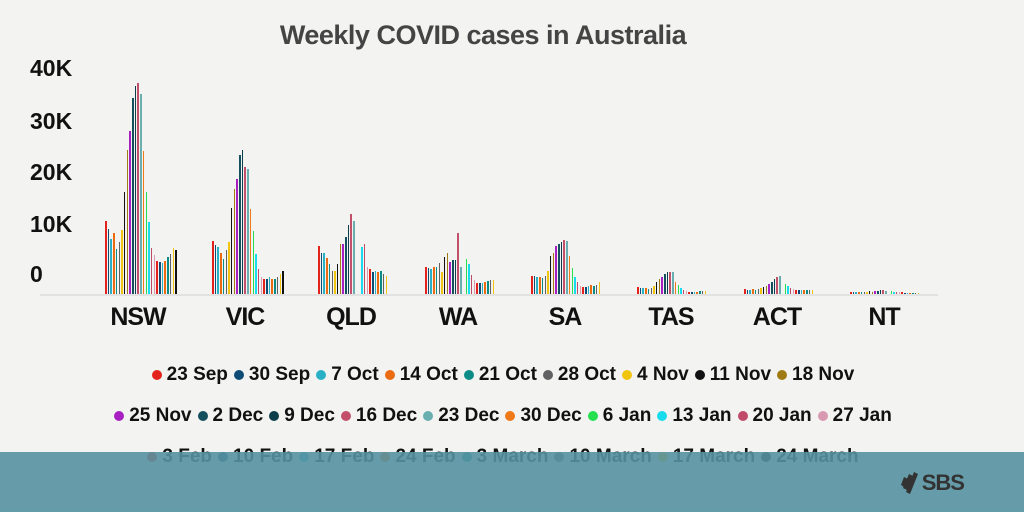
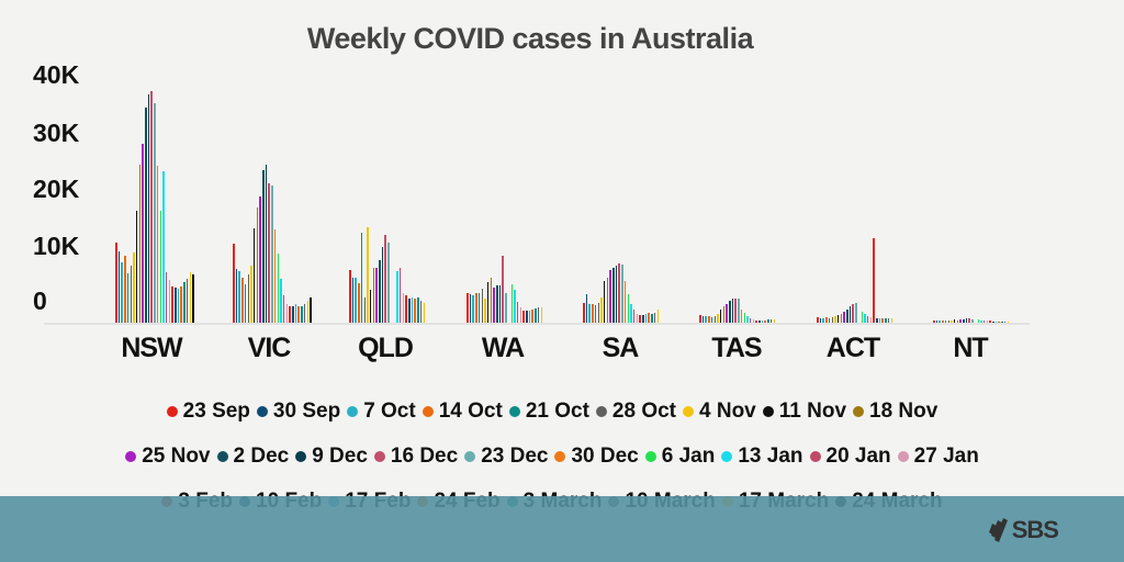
13 Jan/NSW: 14K -> 27K
23 Sep/VIC: 10K -> 14K
21 Oct/QLD: 6K -> 16K
4 Nov/QLD: 4K -> 17K
30 Sep/SA: 4K -> 5K
3 Feb/ACT: 1K -> 15K
